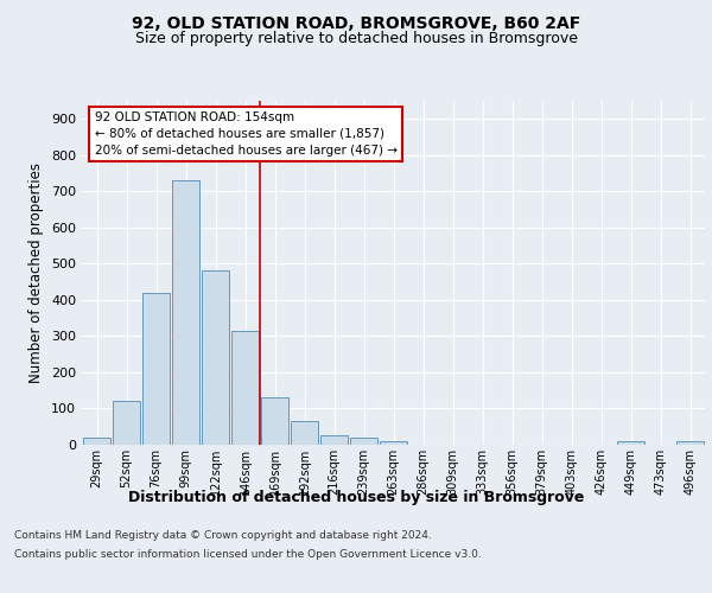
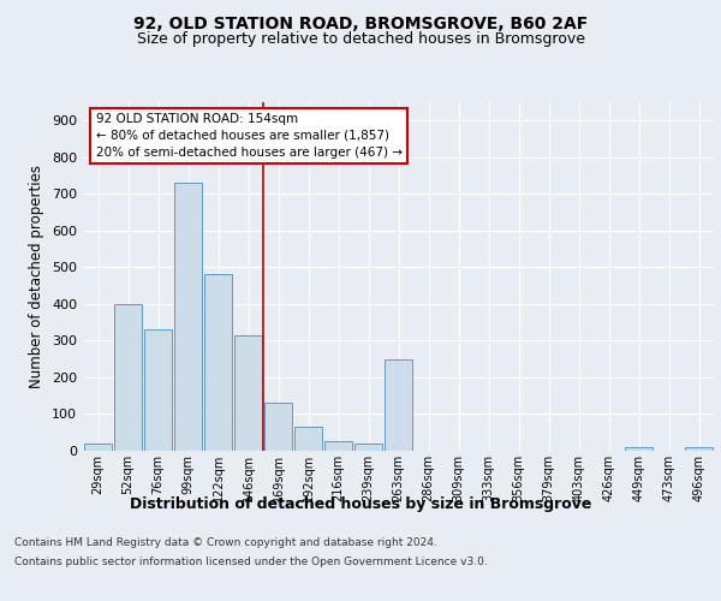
52sqm: 120 -> 400
76sqm: 420 -> 330
263sqm: 10 -> 250
